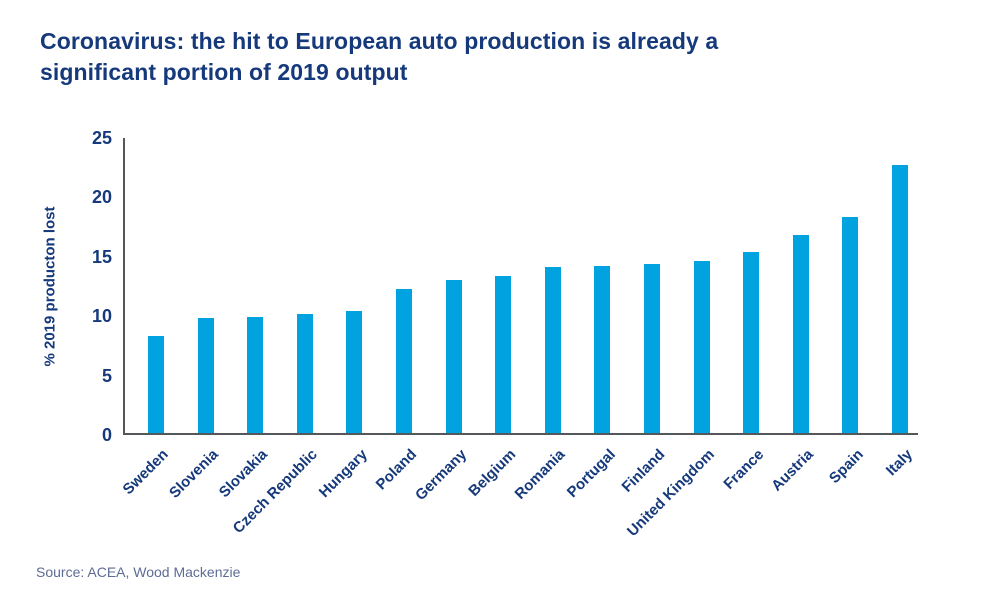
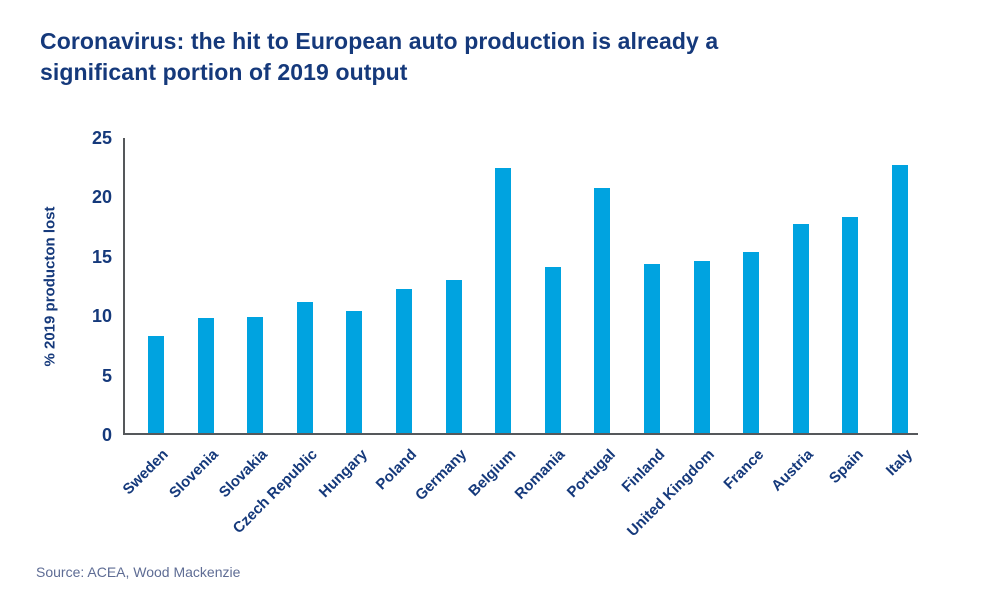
Czech Republic: 10.0 -> 11.0
Belgium: 13.2 -> 22.3
Portugal: 14.1 -> 20.6
Austria: 16.7 -> 17.6
